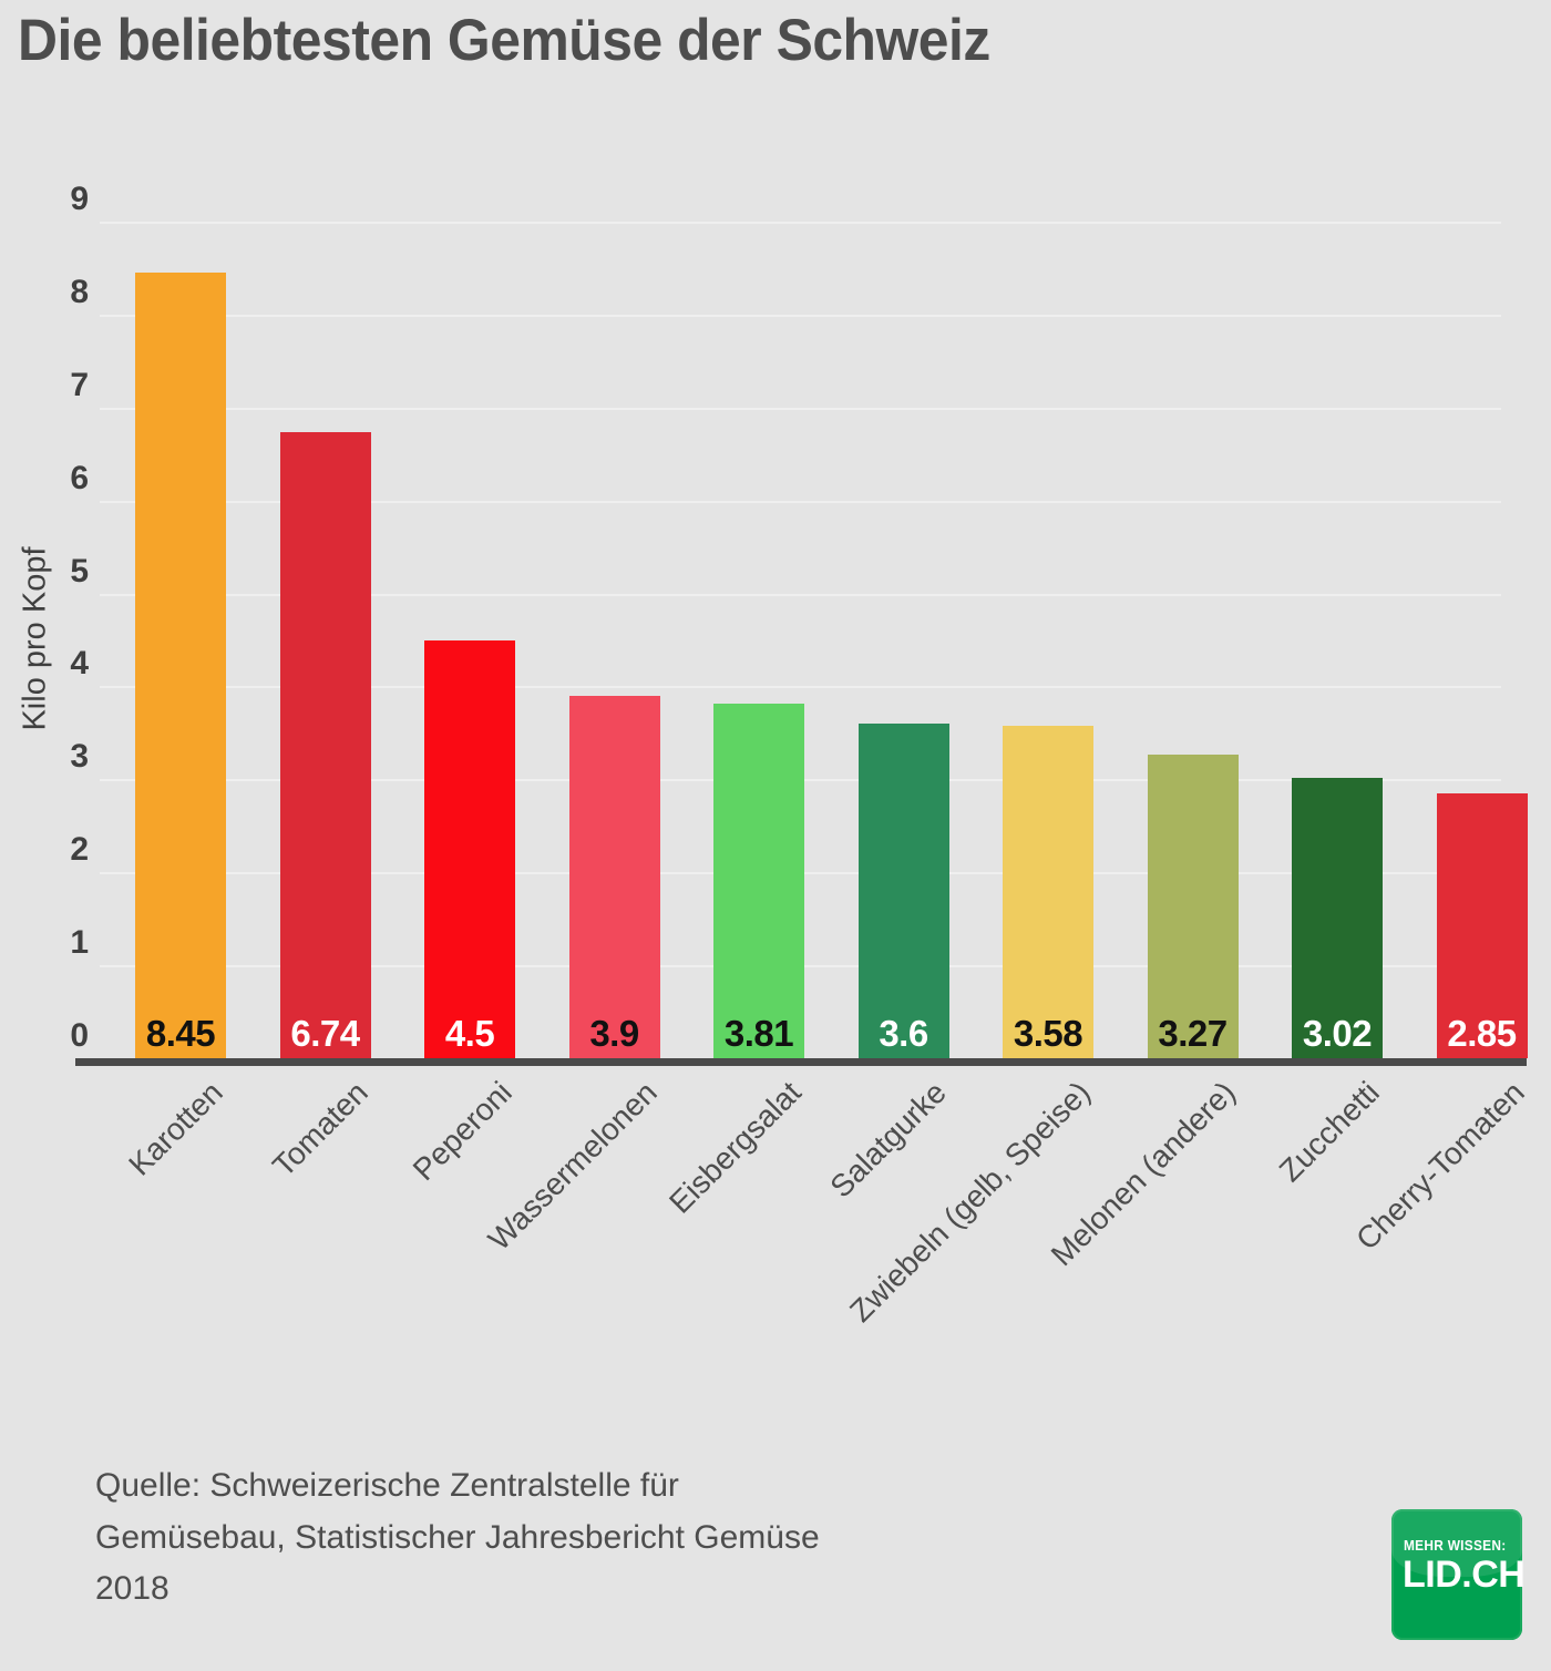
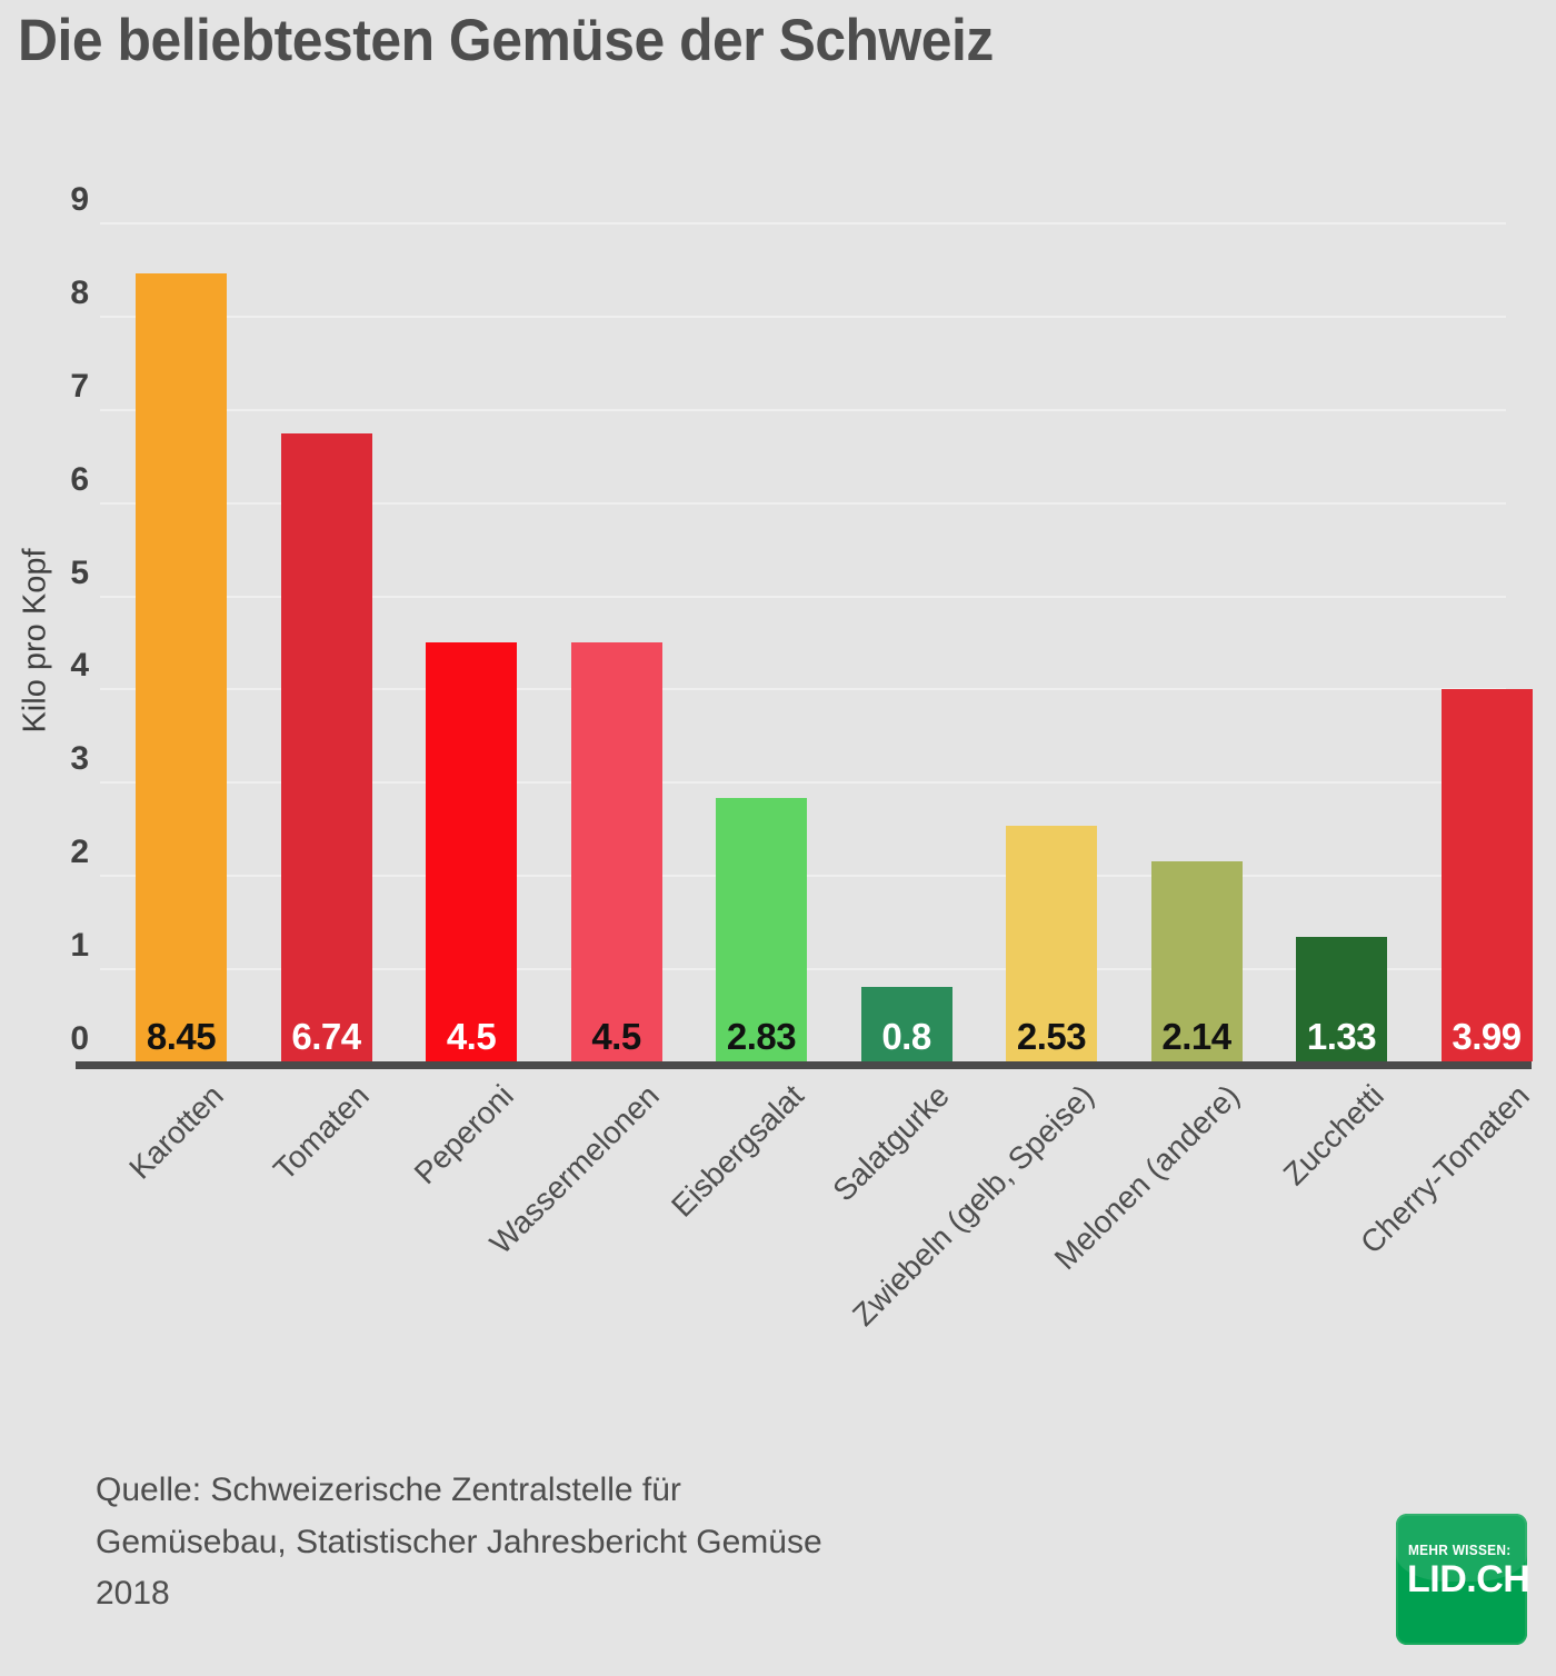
Wassermelonen: 3.9 -> 4.5
Eisbergsalat: 3.81 -> 2.83
Salatgurke: 3.6 -> 0.8
Zwiebeln (gelb, Speise): 3.58 -> 2.53
Melonen (andere): 3.27 -> 2.14
Zucchetti: 3.02 -> 1.33
Cherry-Tomaten: 2.85 -> 3.99
